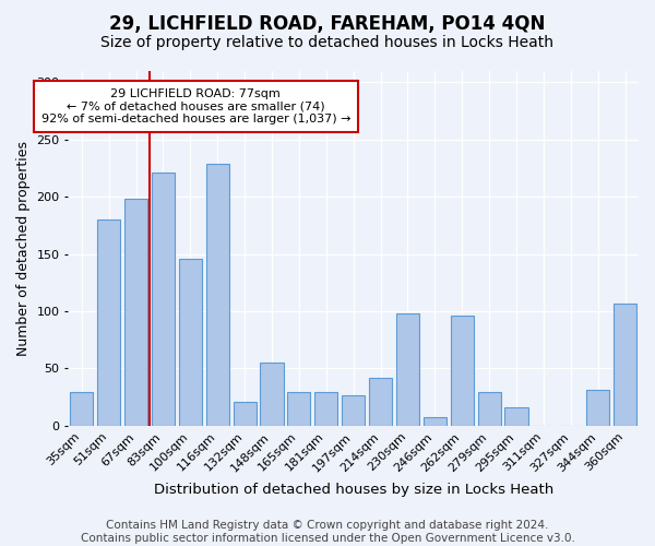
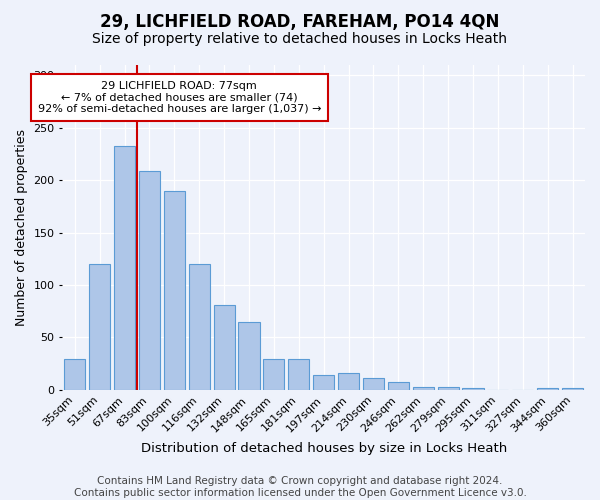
51sqm: 180 -> 120
67sqm: 198 -> 233
83sqm: 221 -> 209
100sqm: 146 -> 190
116sqm: 229 -> 120
132sqm: 21 -> 81
148sqm: 55 -> 65
197sqm: 27 -> 14
214sqm: 42 -> 16
230sqm: 98 -> 11
262sqm: 96 -> 3
279sqm: 29 -> 3
295sqm: 16 -> 2
344sqm: 31 -> 2
360sqm: 107 -> 2
